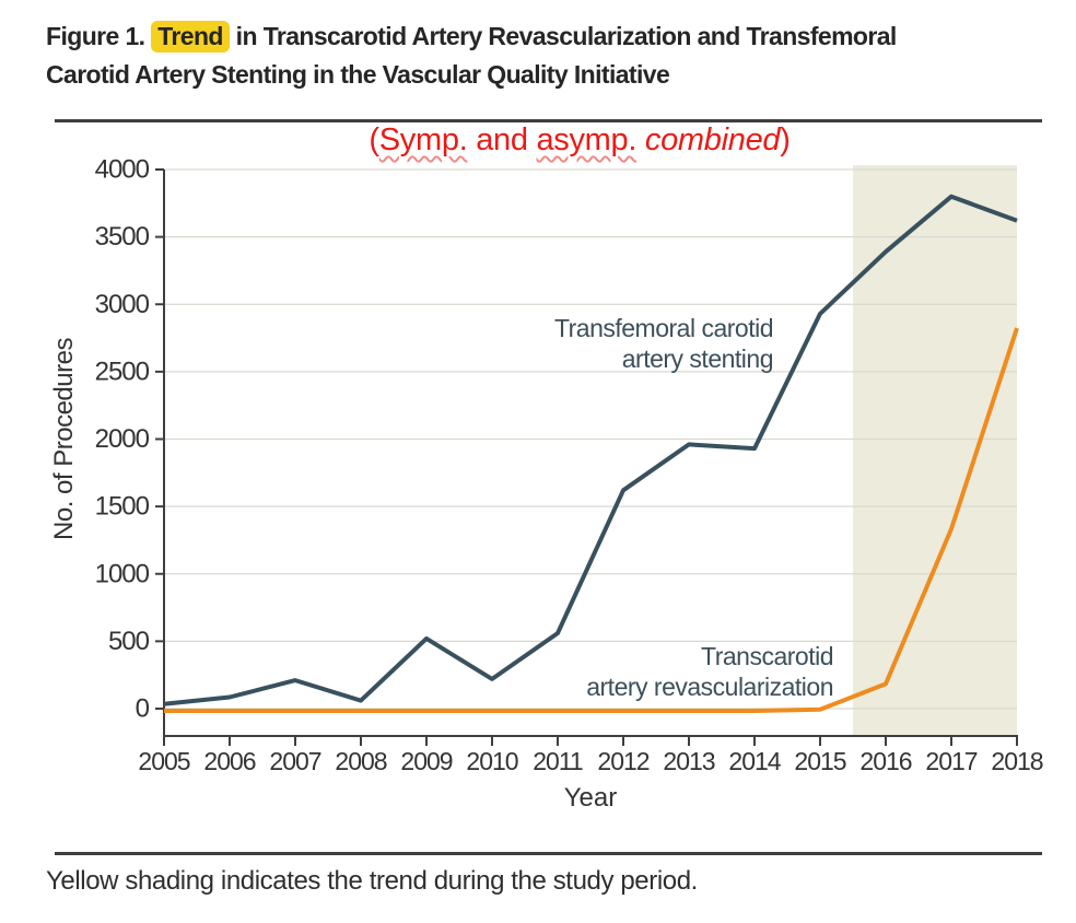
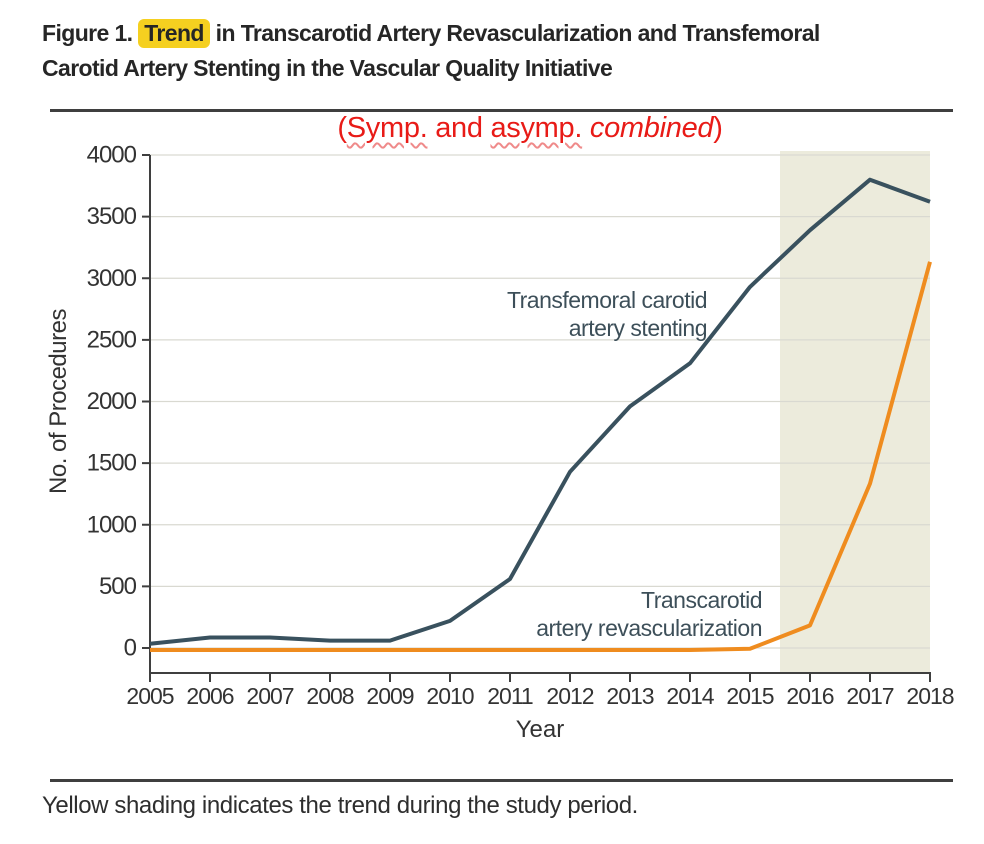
Transfemoral carotid artery stenting/2007: 210 -> 80
Transfemoral carotid artery stenting/2009: 520 -> 60
Transfemoral carotid artery stenting/2012: 1620 -> 1430
Transfemoral carotid artery stenting/2014: 1930 -> 2310
Transcarotid artery revascularization/2018: 2840 -> 3150
